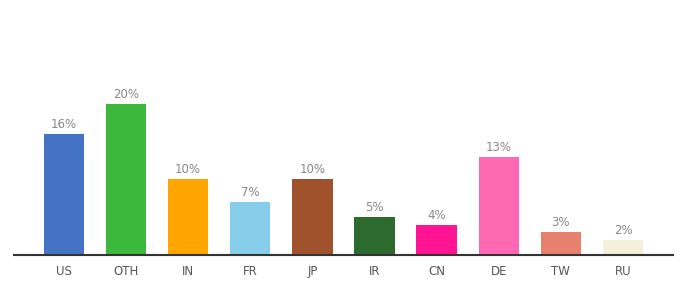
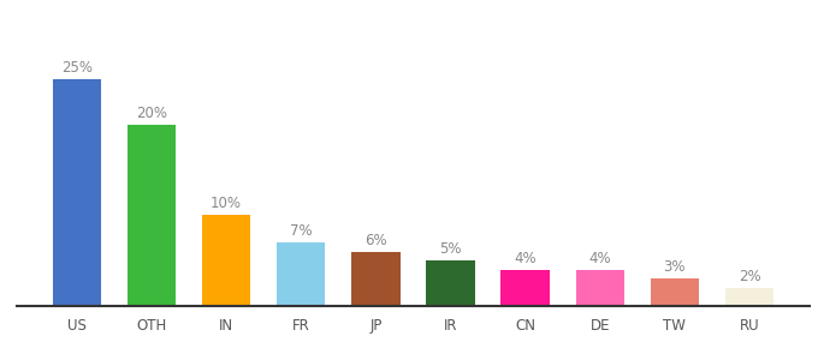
US: 16% -> 25%
JP: 10% -> 6%
DE: 13% -> 4%
